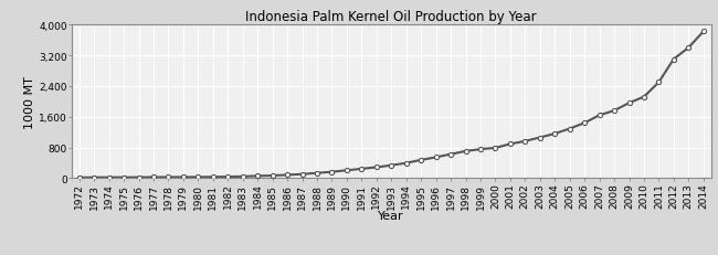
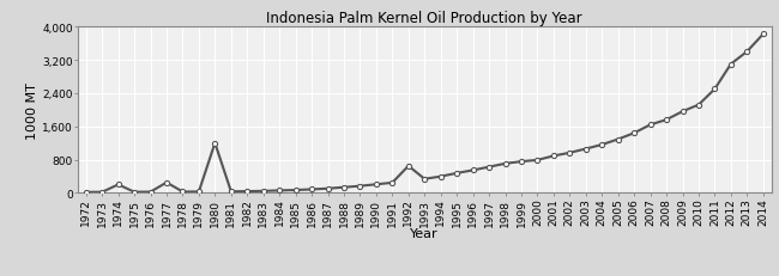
1974: 20 -> 200
1977: 30 -> 250
1980: 30 -> 1,200
1992: 280 -> 650
